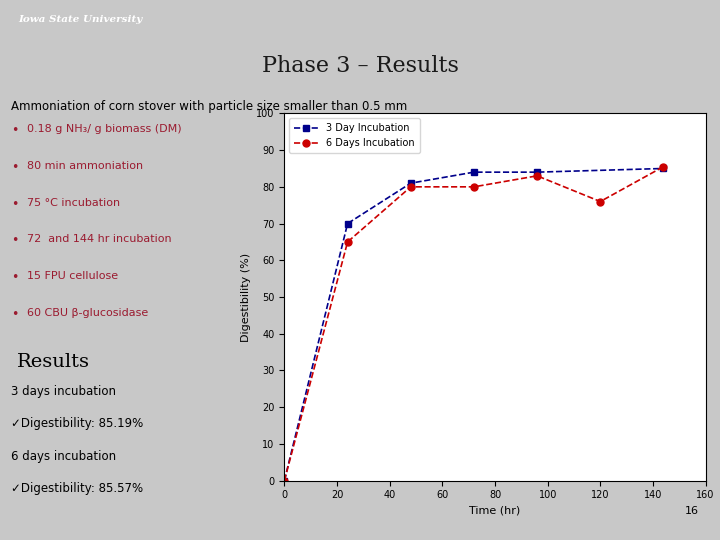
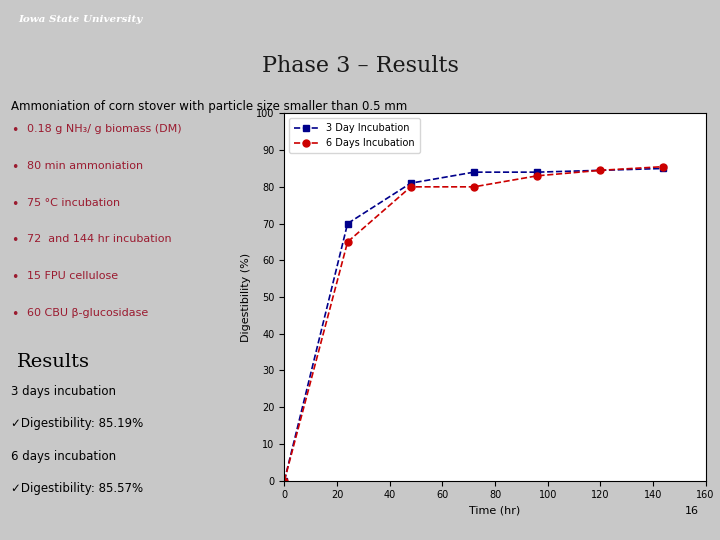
6 Days Incubation/120: 76.0 -> 84.5
